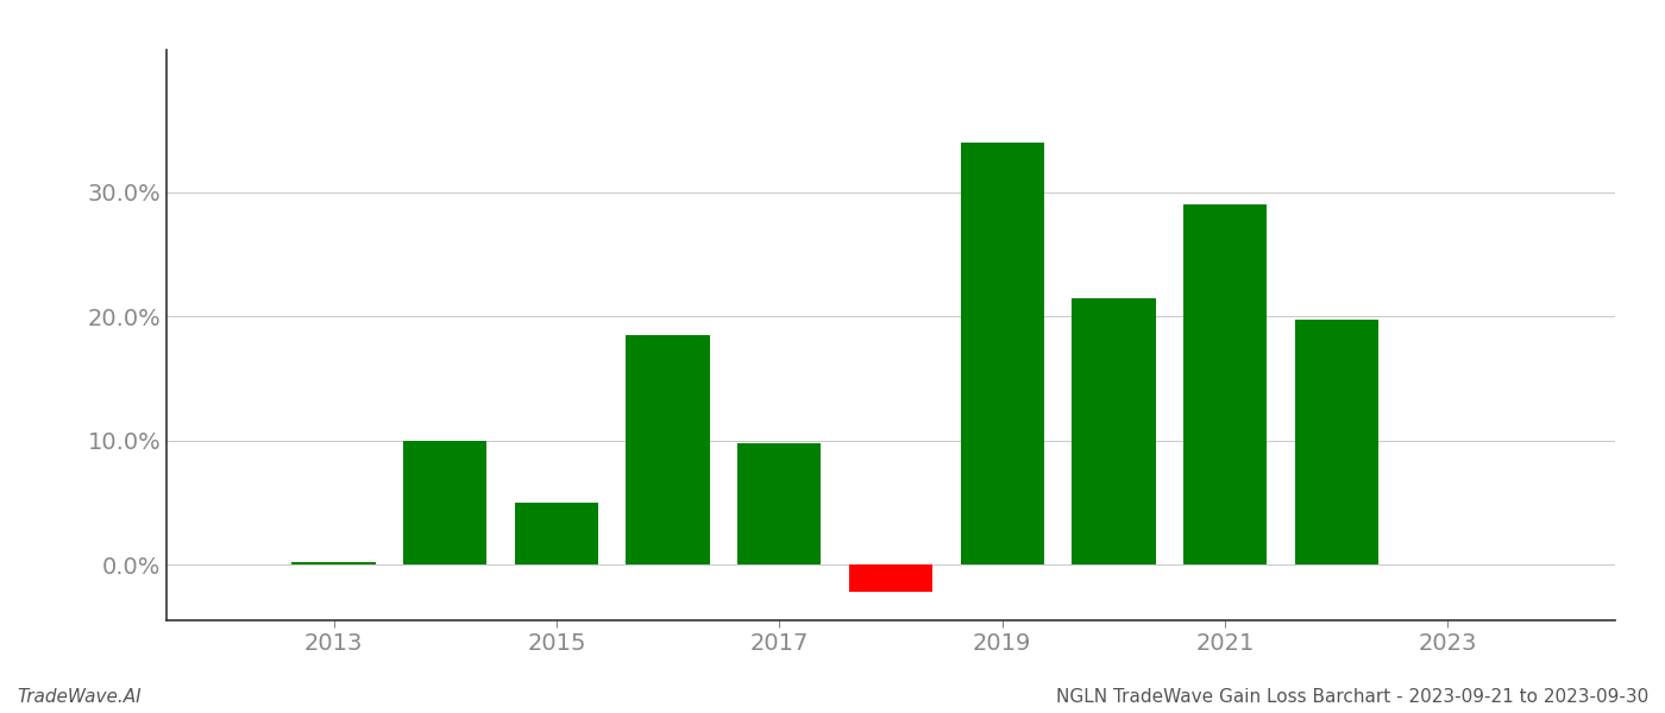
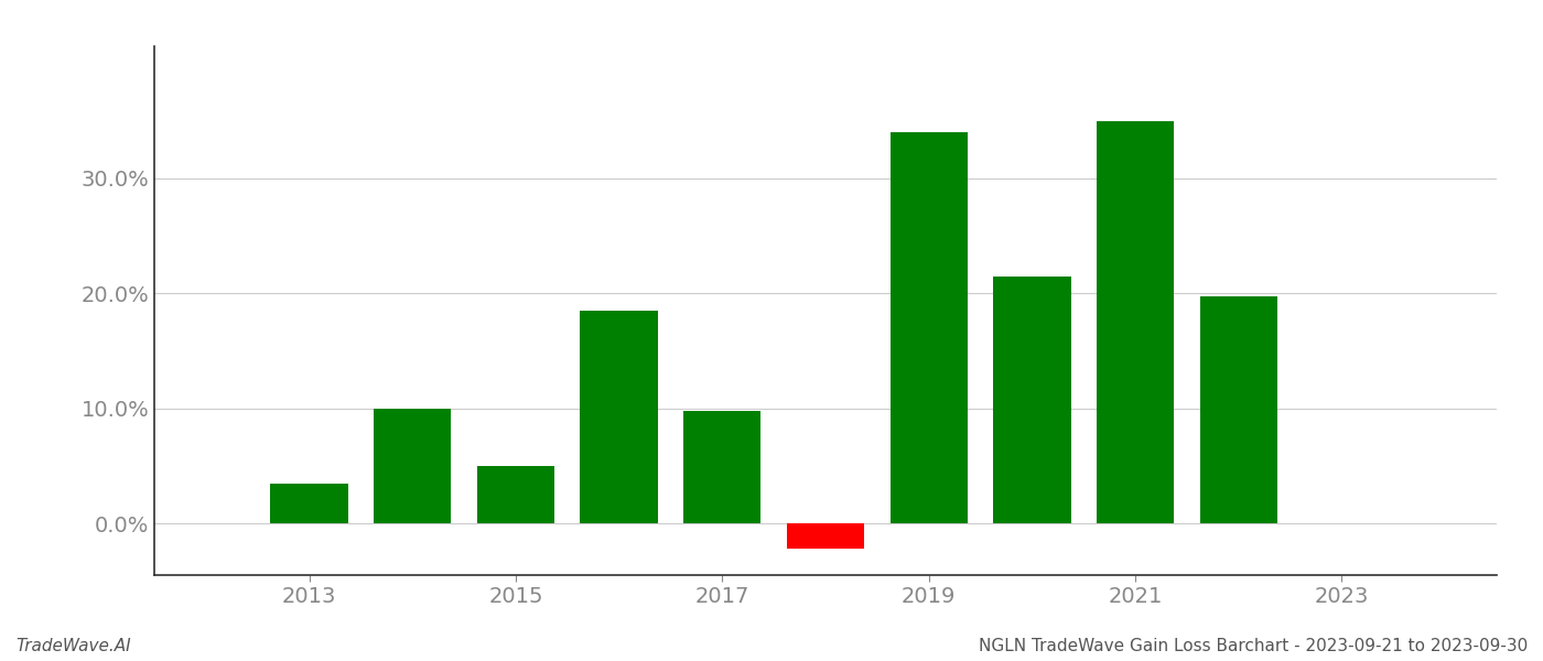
2013: 0.2% -> 3.5%
2021: 29.0% -> 35.0%
